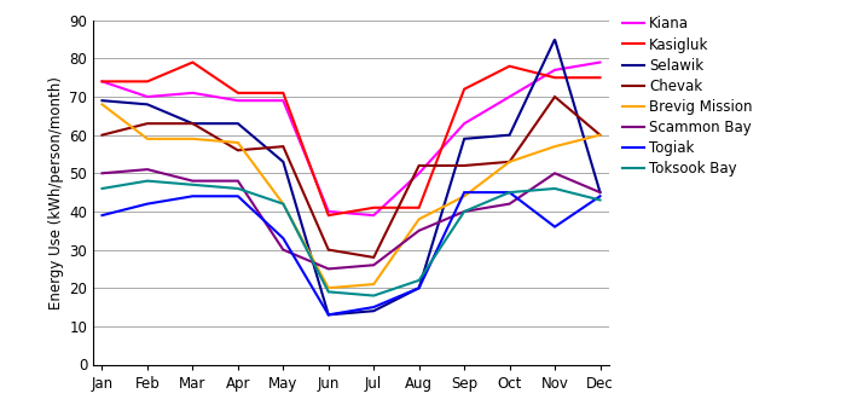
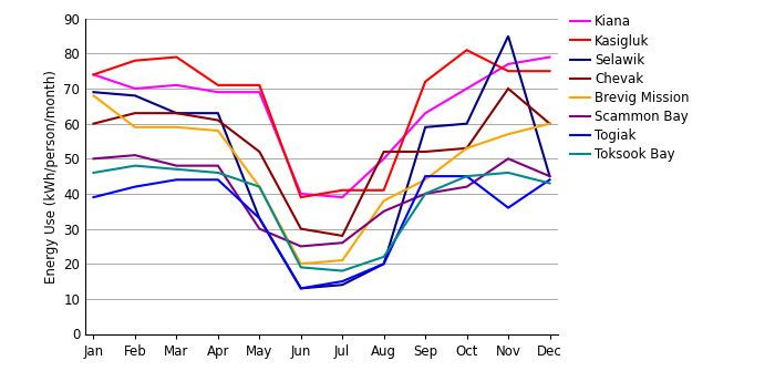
Kasigluk/Feb: 74 -> 78
Chevak/Apr: 56 -> 61
Selawik/May: 53 -> 33
Chevak/May: 57 -> 52
Kasigluk/Oct: 78 -> 81
